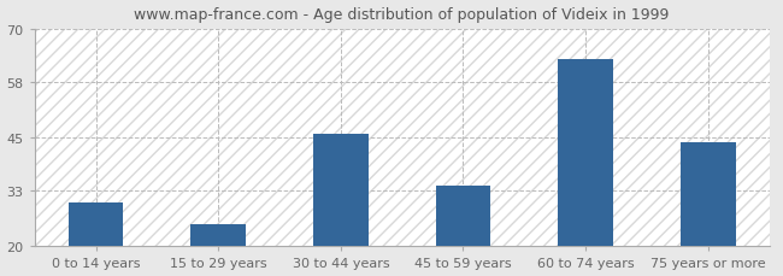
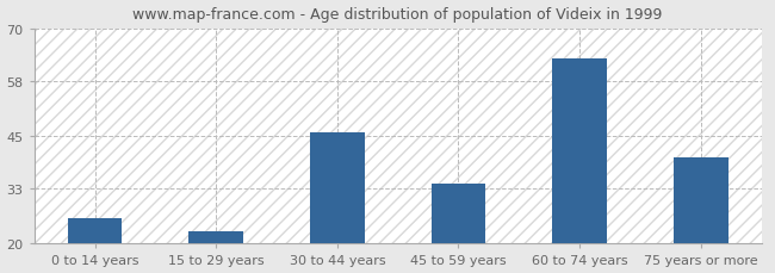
0 to 14 years: 30 -> 26
15 to 29 years: 25 -> 23
75 years or more: 44 -> 40
